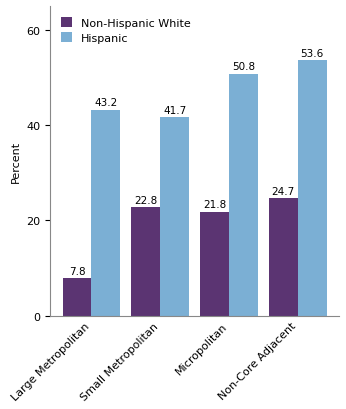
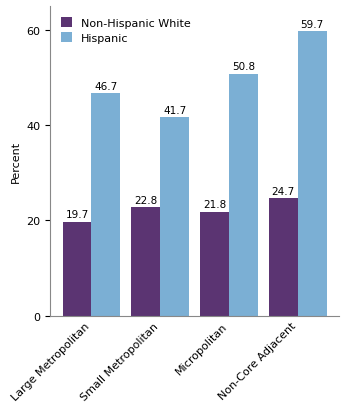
Non-Hispanic White/Large Metropolitan: 7.8 -> 19.7
Hispanic/Large Metropolitan: 43.2 -> 46.7
Hispanic/Non-Core Adjacent: 53.6 -> 59.7
